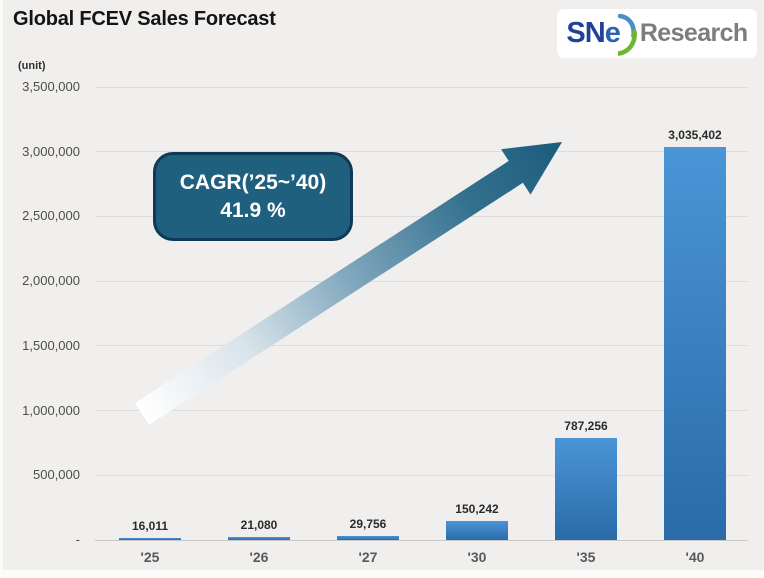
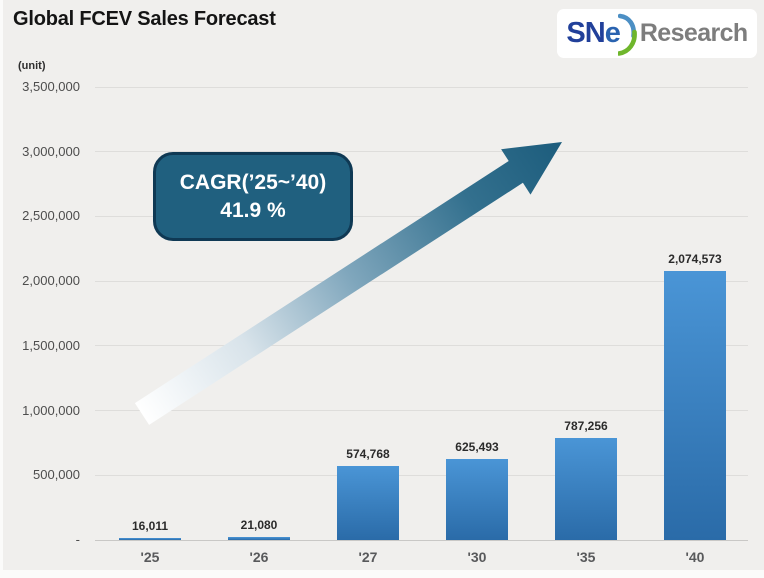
'27: 29,756 -> 574,768
'30: 150,242 -> 625,493
'40: 3,035,402 -> 2,074,573
